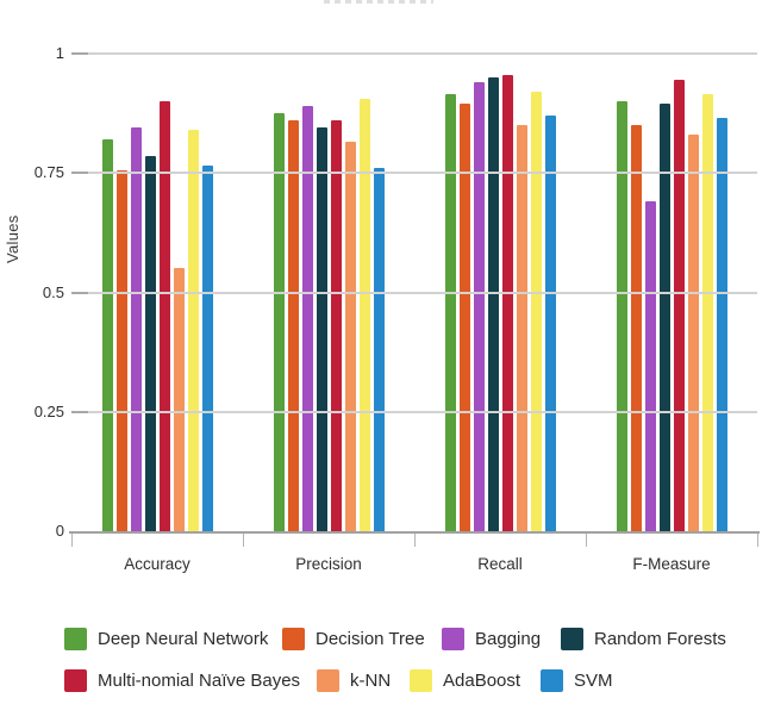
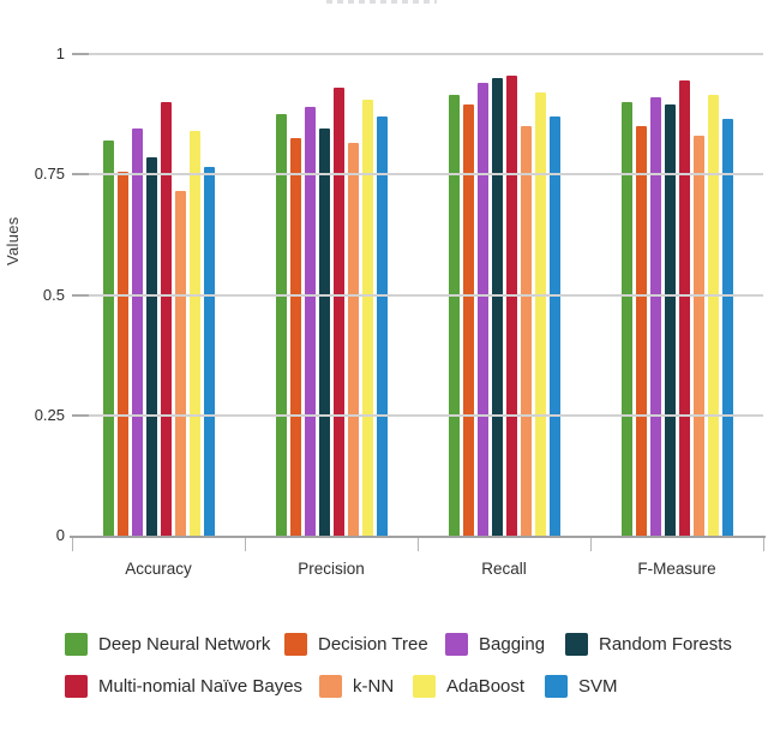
k-NN/Accuracy: 0.55 -> 0.71
Decision Tree/Precision: 0.86 -> 0.82
Multi-nomial Naïve Bayes/Precision: 0.86 -> 0.93
SVM/Precision: 0.76 -> 0.87
Bagging/F-Measure: 0.69 -> 0.91
